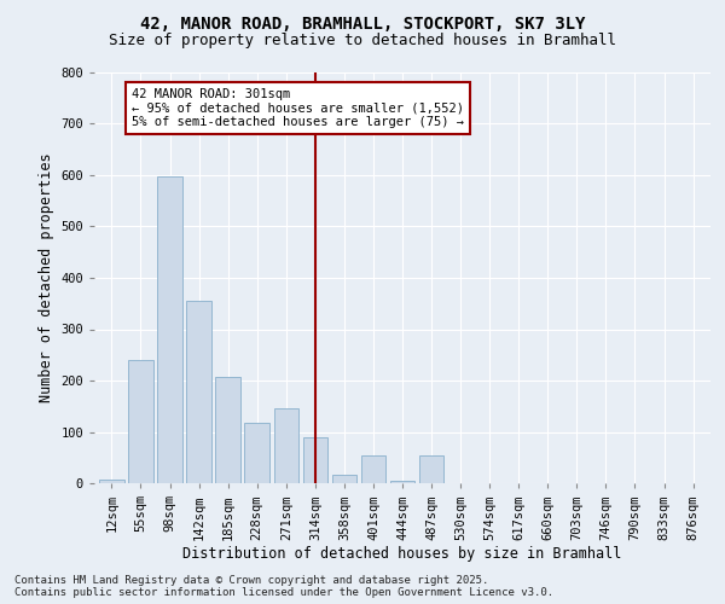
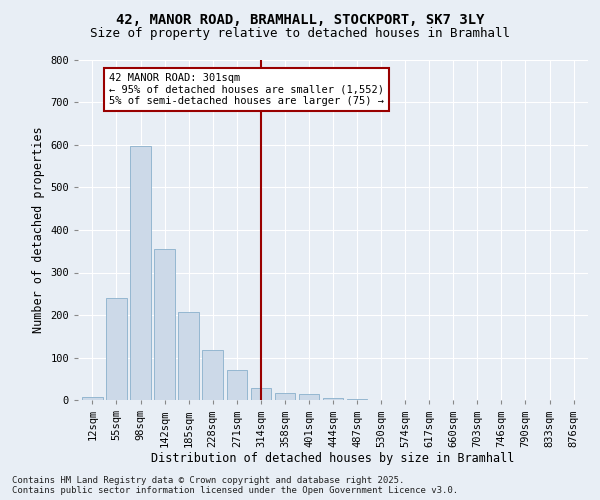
271sqm: 145 -> 70
314sqm: 90 -> 28
401sqm: 55 -> 13
487sqm: 55 -> 3
